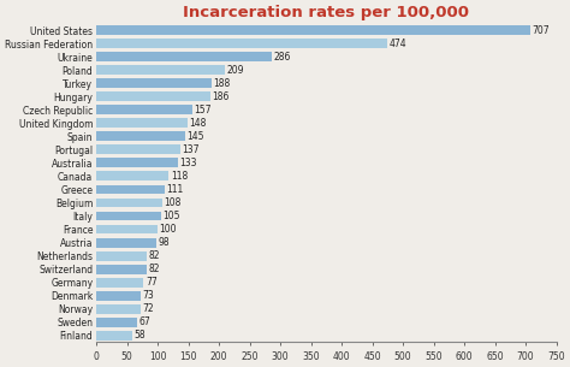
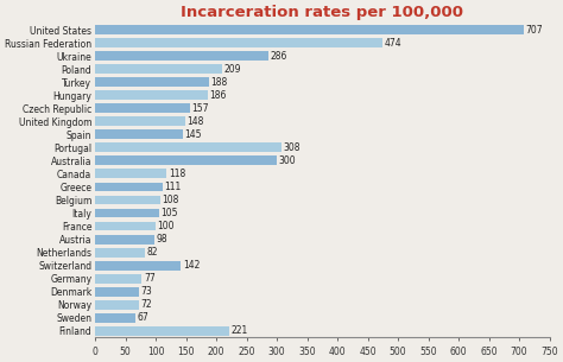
Portugal: 137 -> 308
Australia: 133 -> 300
Switzerland: 82 -> 142
Finland: 58 -> 221
